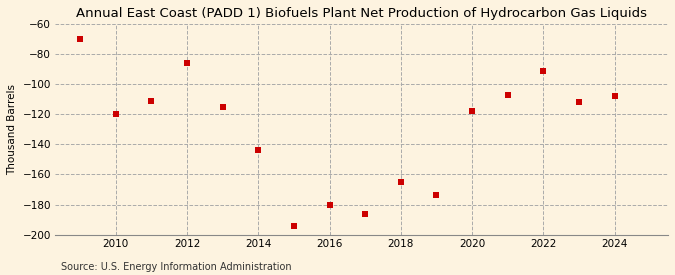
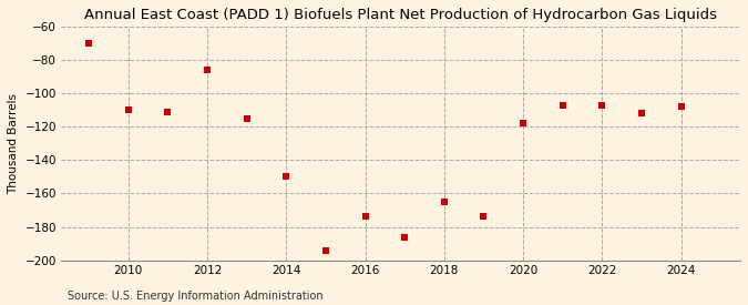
2010: -120 -> -110
2014: -144 -> -150
2016: -180 -> -174
2022: -91 -> -107
